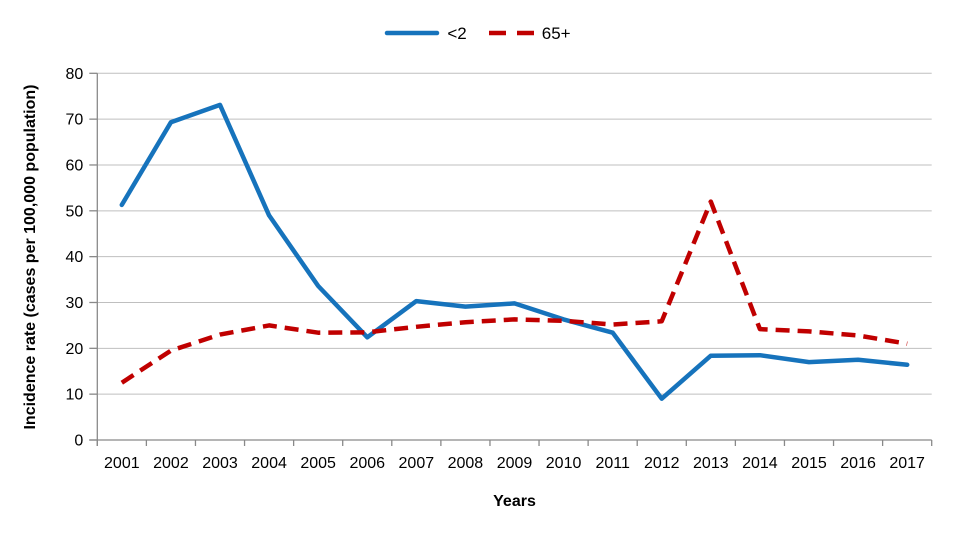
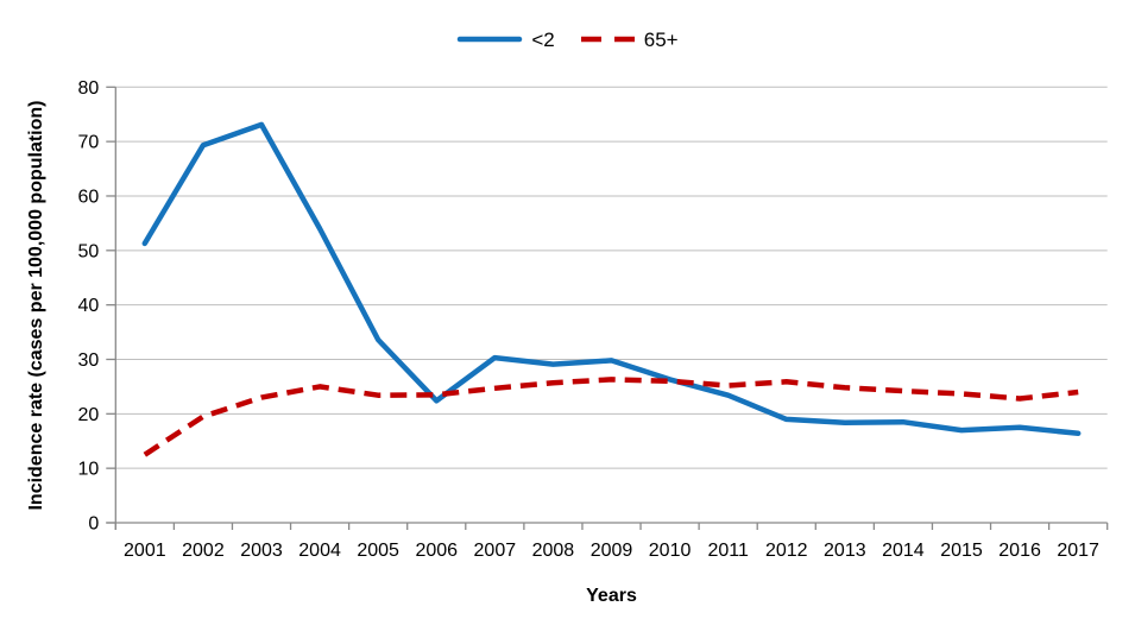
<2/2004: 49 -> 54
<2/2012: 9 -> 19
65+/2013: 52 -> 25
65+/2017: 21 -> 24
